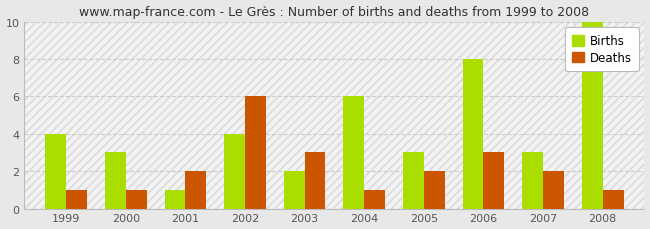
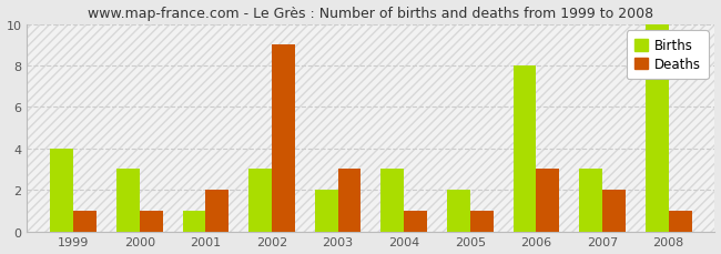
Births/2002: 4 -> 3
Deaths/2002: 6 -> 9
Births/2004: 6 -> 3
Births/2005: 3 -> 2
Deaths/2005: 2 -> 1
